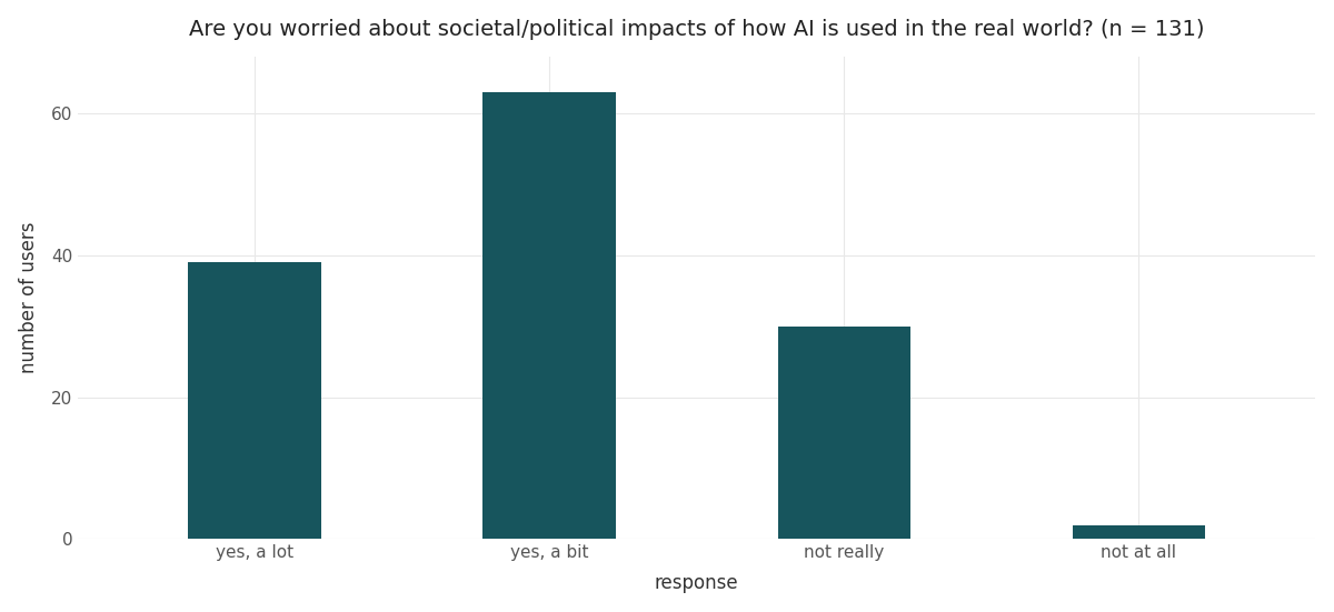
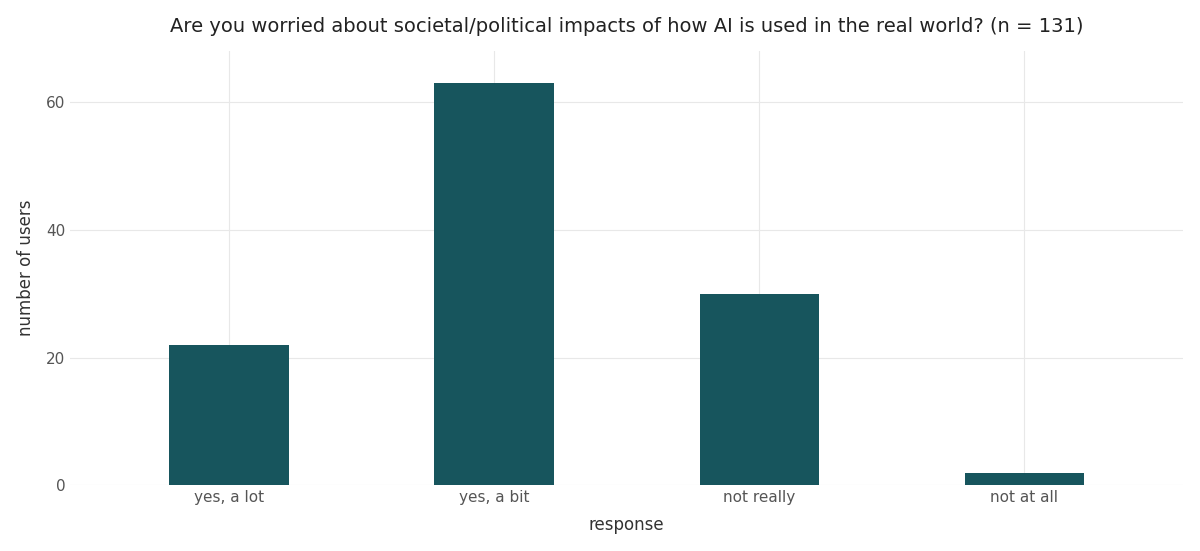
yes, a lot: 39 -> 22
